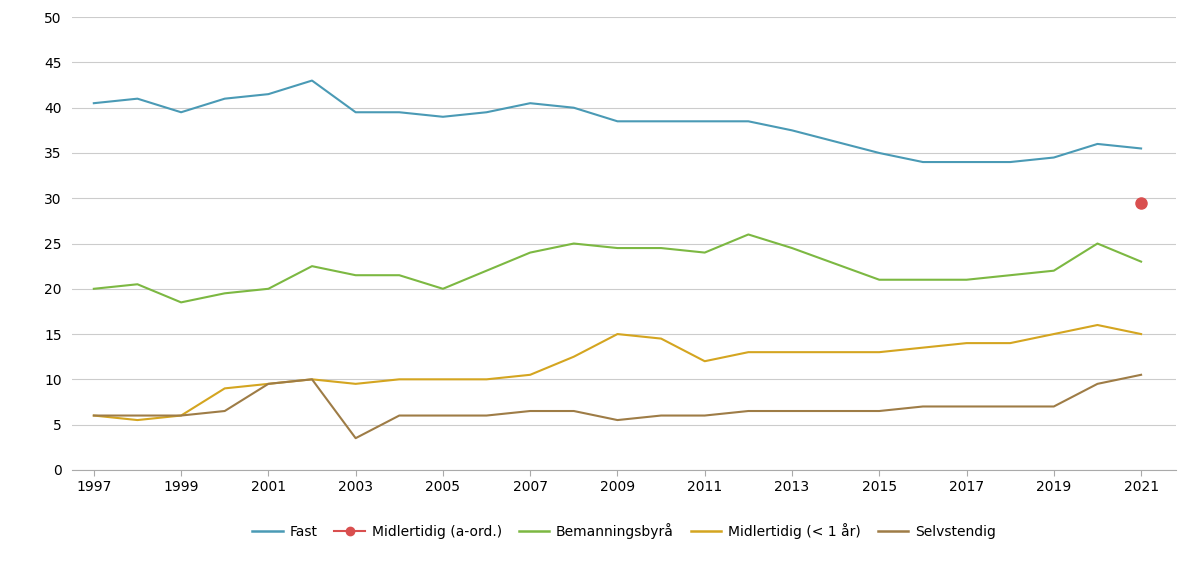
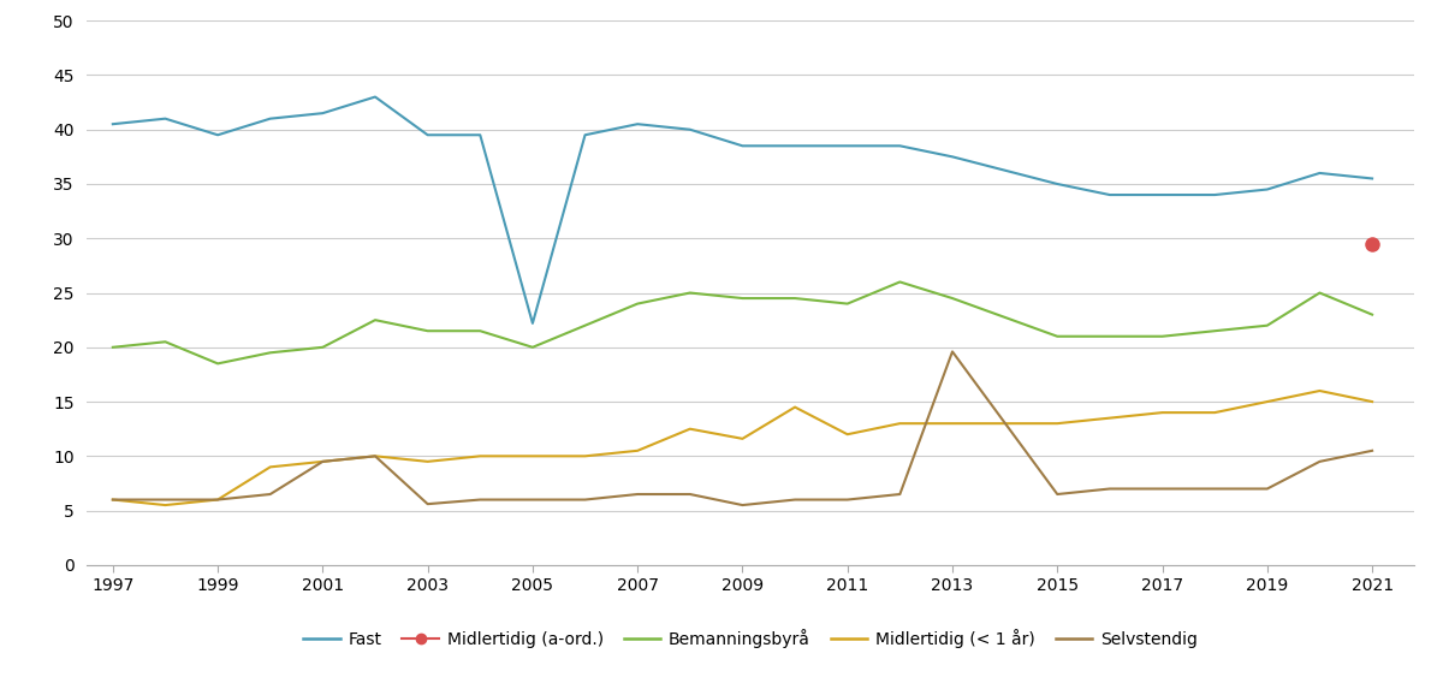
Selvstendig/2003: 3.5 -> 5.6
Fast/2005: 39.0 -> 22.2
Midlertidig (< 1 år)/2009: 15.0 -> 11.6
Selvstendig/2013: 6.5 -> 19.6
